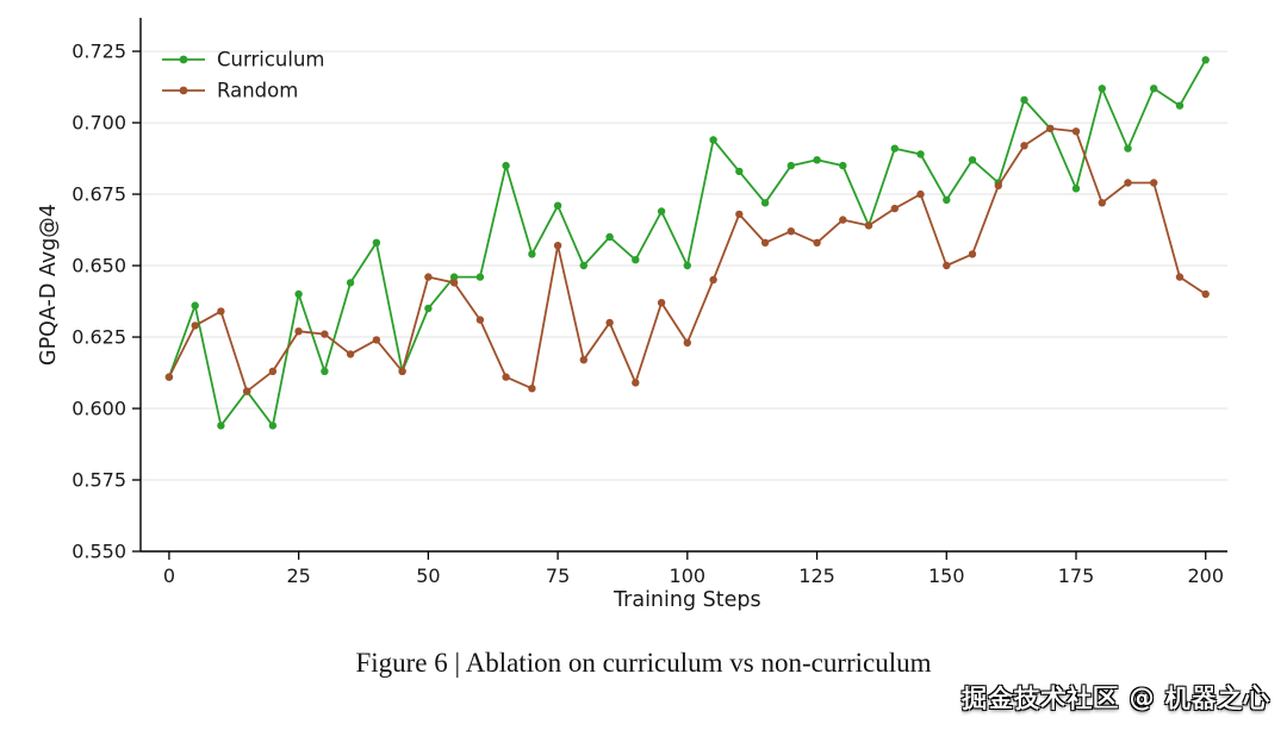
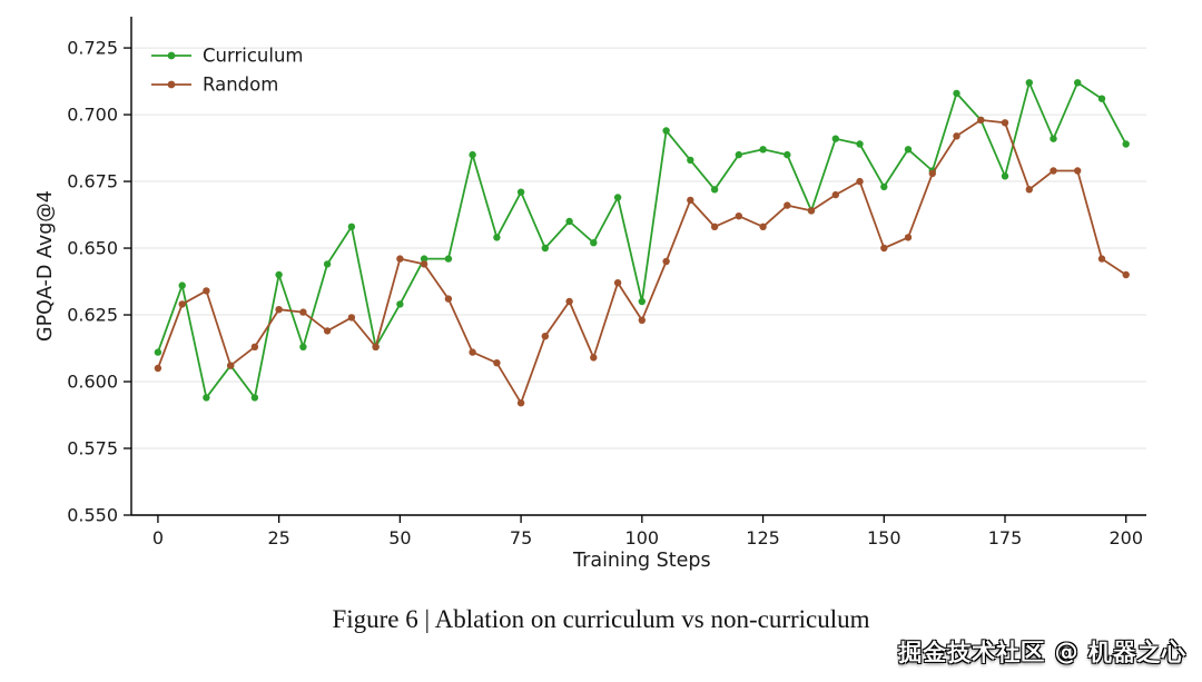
Random/0: 0.611 -> 0.605
Curriculum/50: 0.635 -> 0.629
Random/75: 0.657 -> 0.592
Curriculum/100: 0.650 -> 0.630
Curriculum/200: 0.722 -> 0.689
